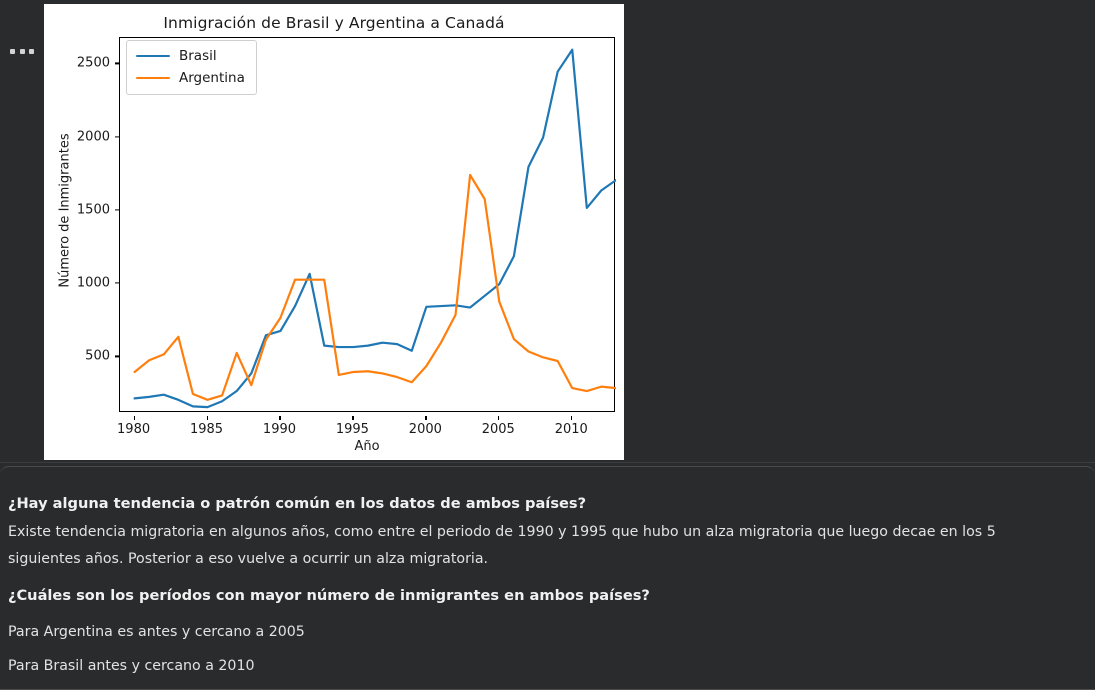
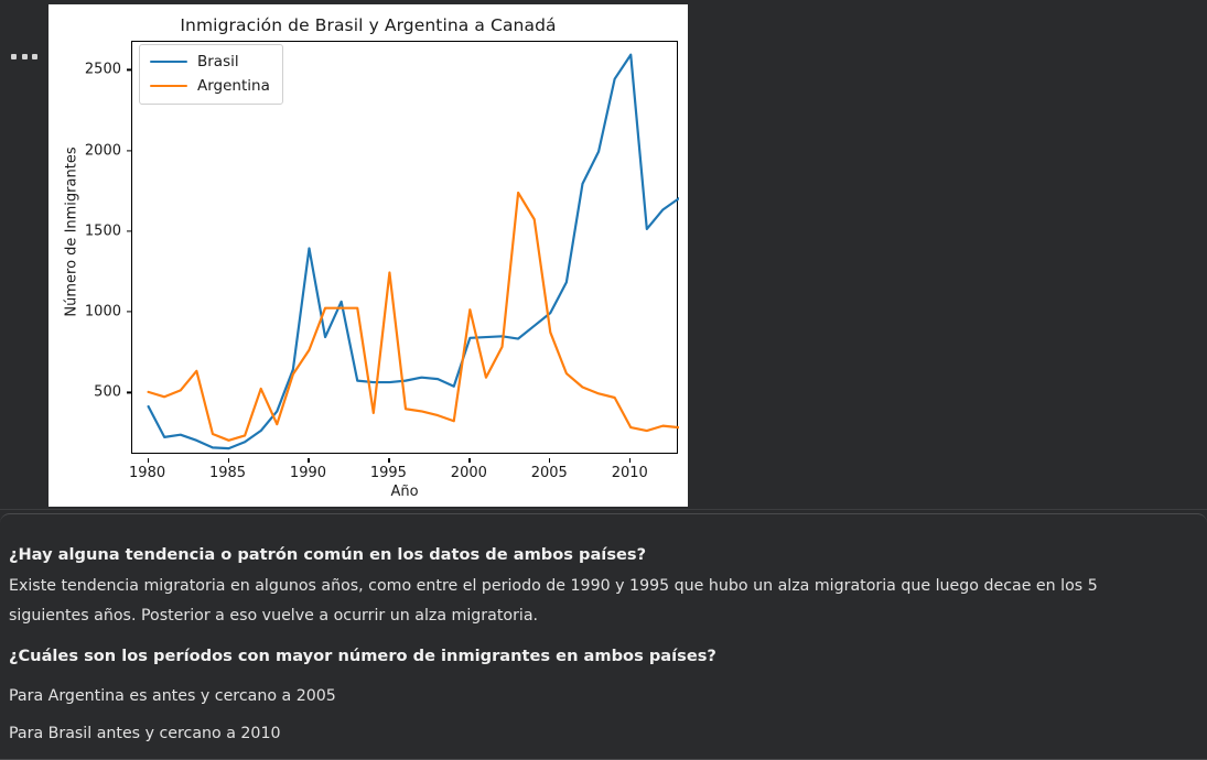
Brasil/1980: 220 -> 420
Argentina/1980: 400 -> 510
Brasil/1990: 680 -> 1400
Argentina/1995: 400 -> 1250
Argentina/2000: 440 -> 1020
